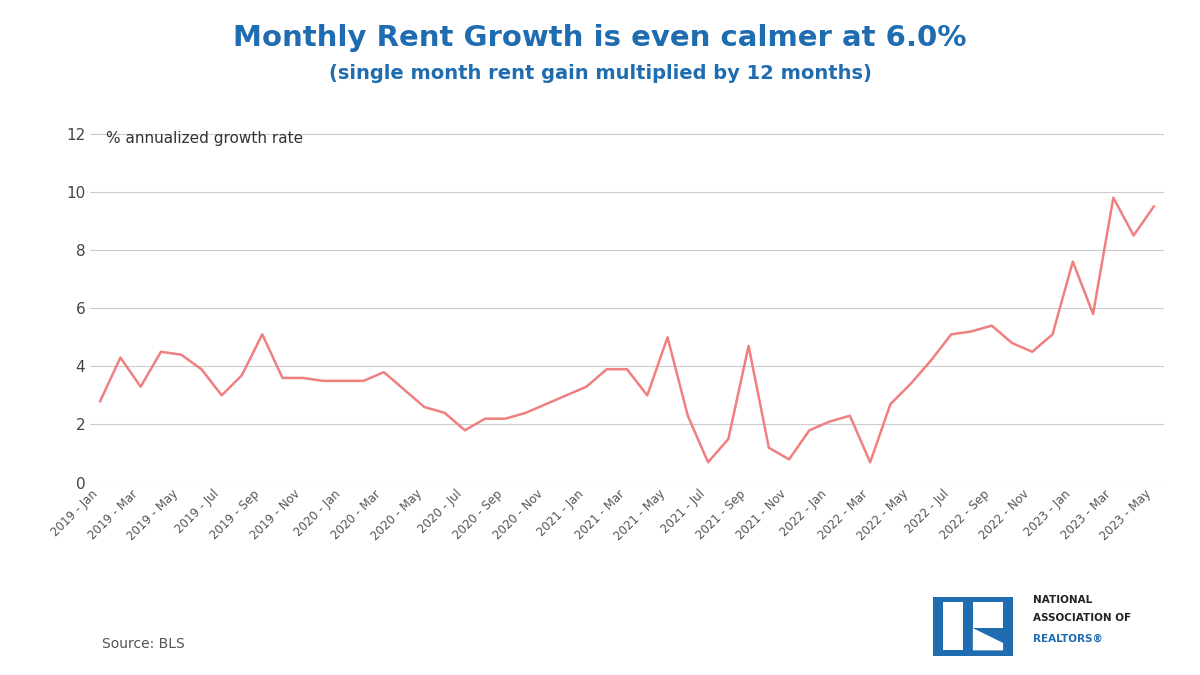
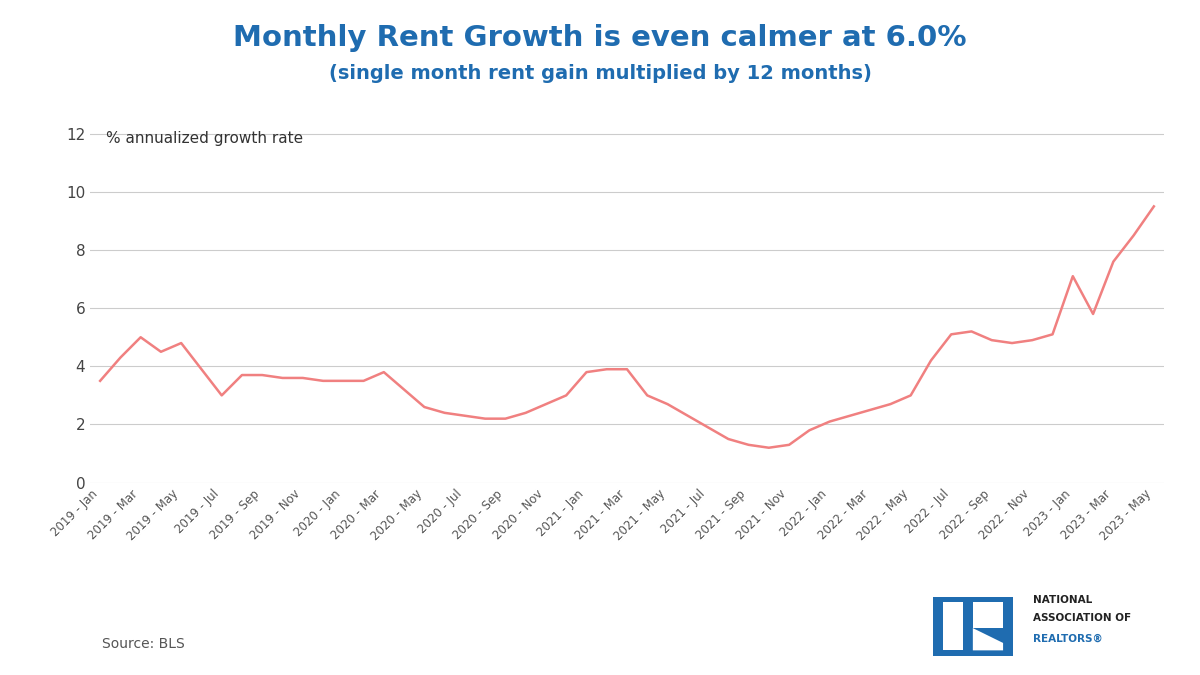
2019 - Jan: 2.8 -> 3.5
2019 - Mar: 3.3 -> 5.0
2019 - May: 4.4 -> 4.8
2019 - Sep: 5.1 -> 3.7
2020 - Jul: 1.8 -> 2.3
2021 - Jan: 3.3 -> 3.8
2021 - May: 5.0 -> 2.7
2021 - Jul: 0.7 -> 1.9
2021 - Sep: 4.7 -> 1.3
2021 - Nov: 0.8 -> 1.3
2022 - Mar: 0.7 -> 2.5
2022 - May: 3.4 -> 3.0
2022 - Sep: 5.4 -> 4.9
2022 - Nov: 4.5 -> 4.9
2023 - Jan: 7.6 -> 7.1
2023 - Mar: 9.8 -> 7.6
